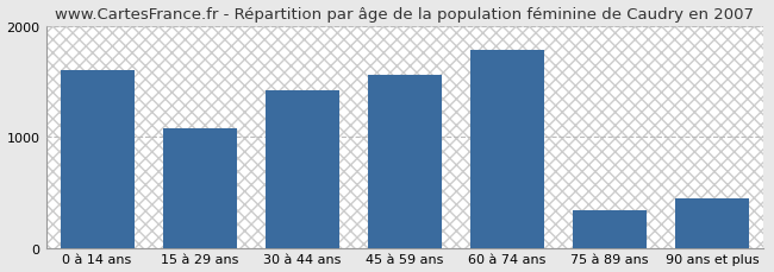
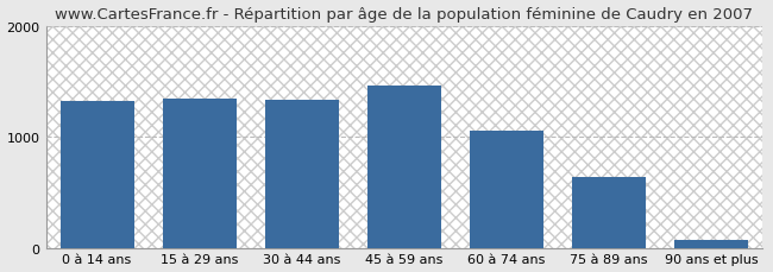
0 à 14 ans: 1600 -> 1320
15 à 29 ans: 1080 -> 1340
30 à 44 ans: 1420 -> 1340
45 à 59 ans: 1560 -> 1460
60 à 74 ans: 1780 -> 1050
75 à 89 ans: 340 -> 640
90 ans et plus: 440 -> 70
